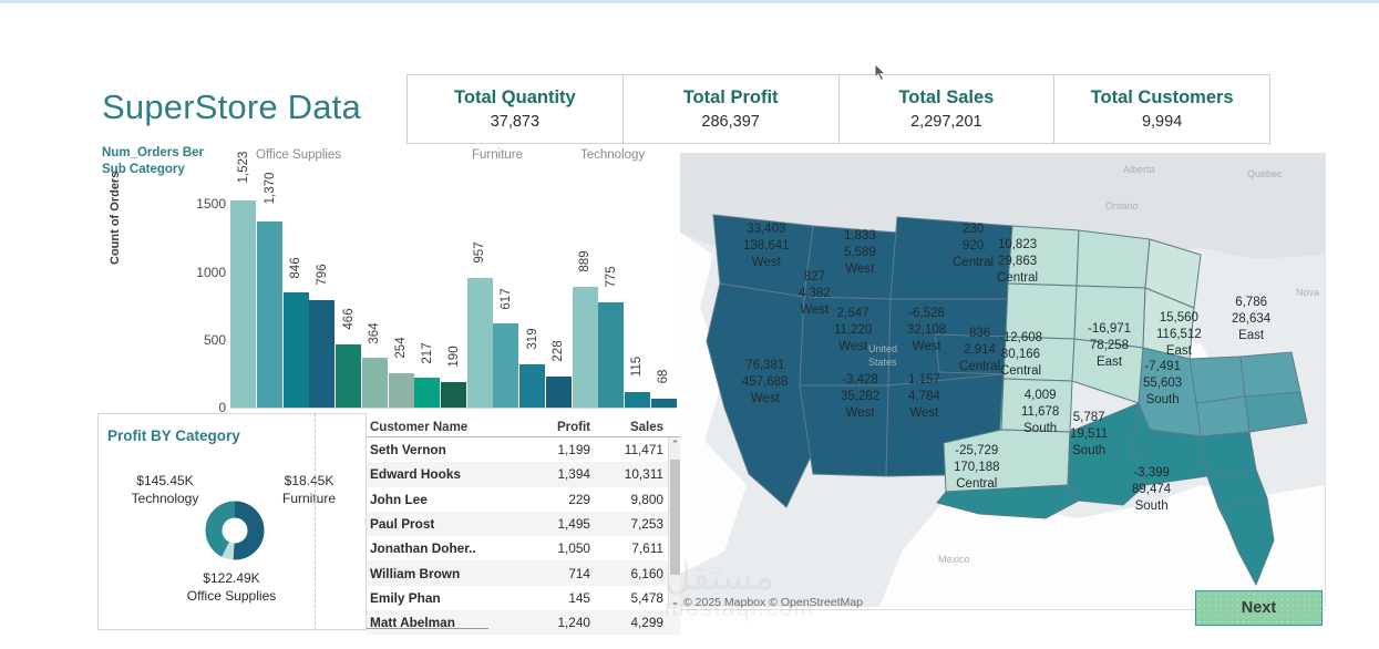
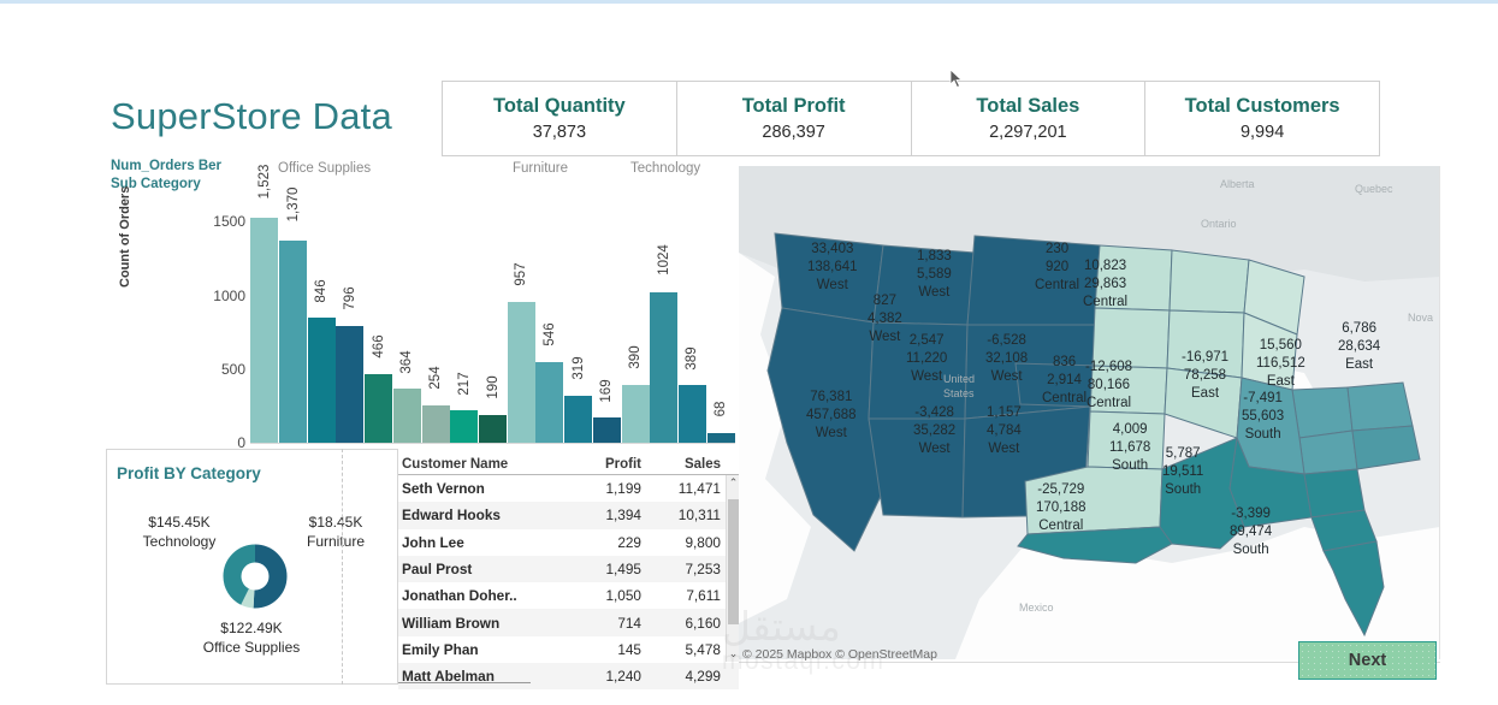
Num_Orders Ber Sub Category/Ch..: 617 -> 546
Num_Orders Ber Sub Category/Bo..: 228 -> 169
Num_Orders Ber Sub Category/Ph..: 889 -> 390
Num_Orders Ber Sub Category/Ac..: 775 -> 1024
Num_Orders Ber Sub Category/Ma..: 115 -> 389
